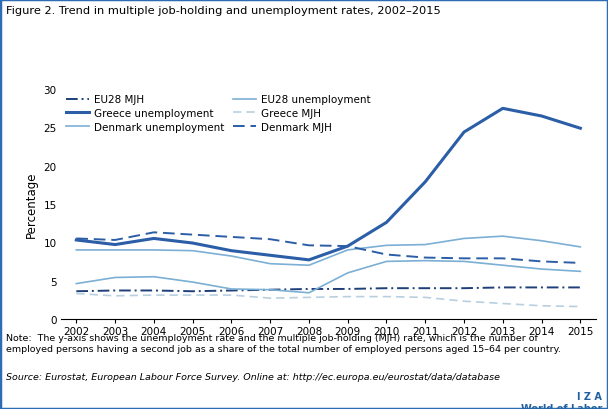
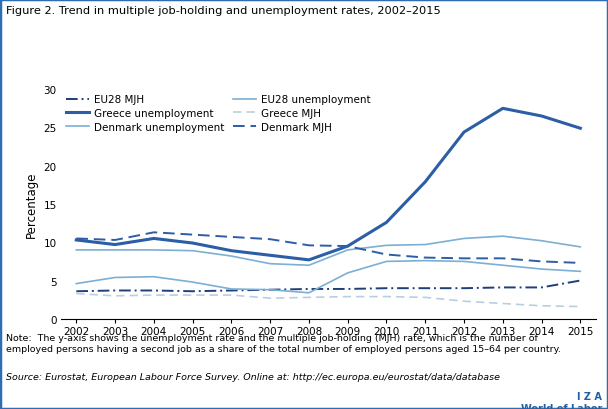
EU28 MJH/2015: 4.1 -> 5.0
